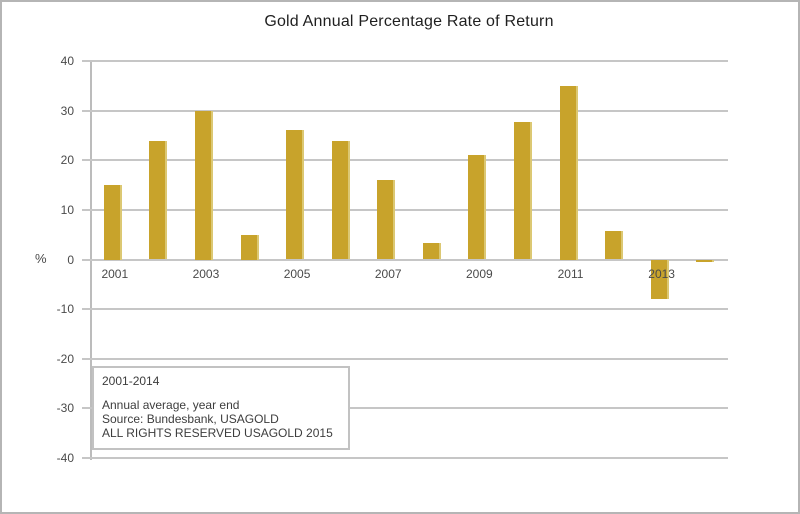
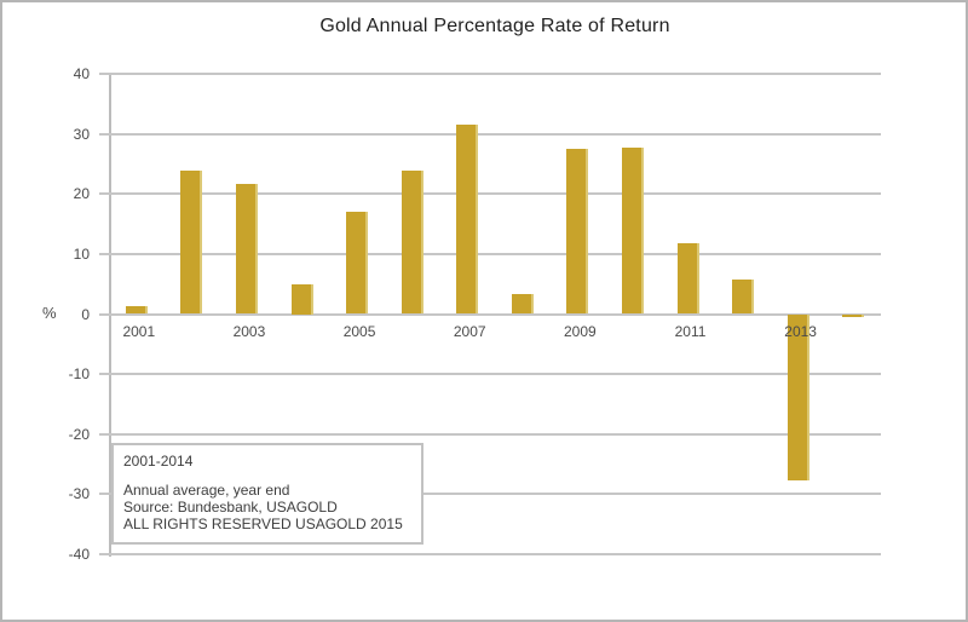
2001: 15 -> 1
2003: 30 -> 22
2005: 26 -> 17
2007: 16 -> 32
2009: 21 -> 28
2011: 35 -> 12
2013: -8 -> -28
